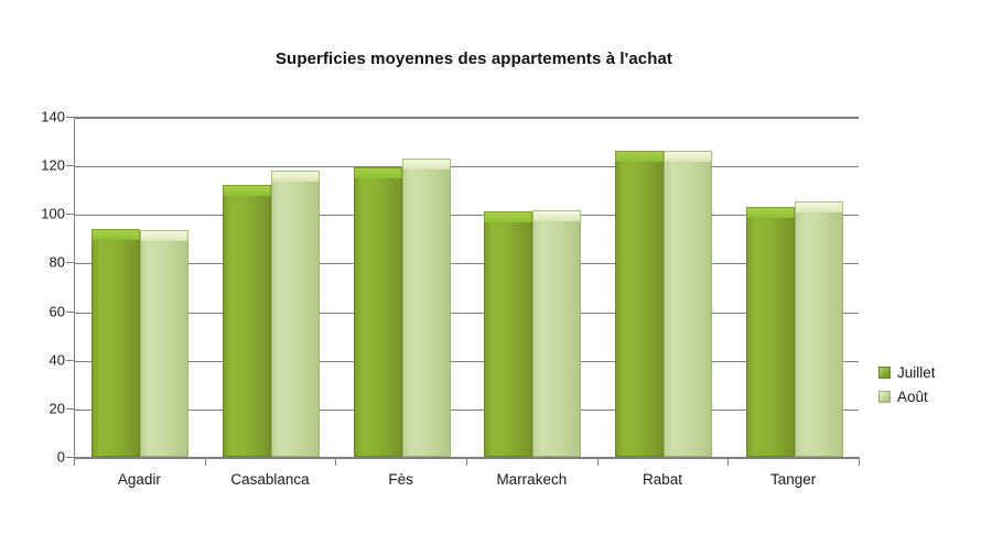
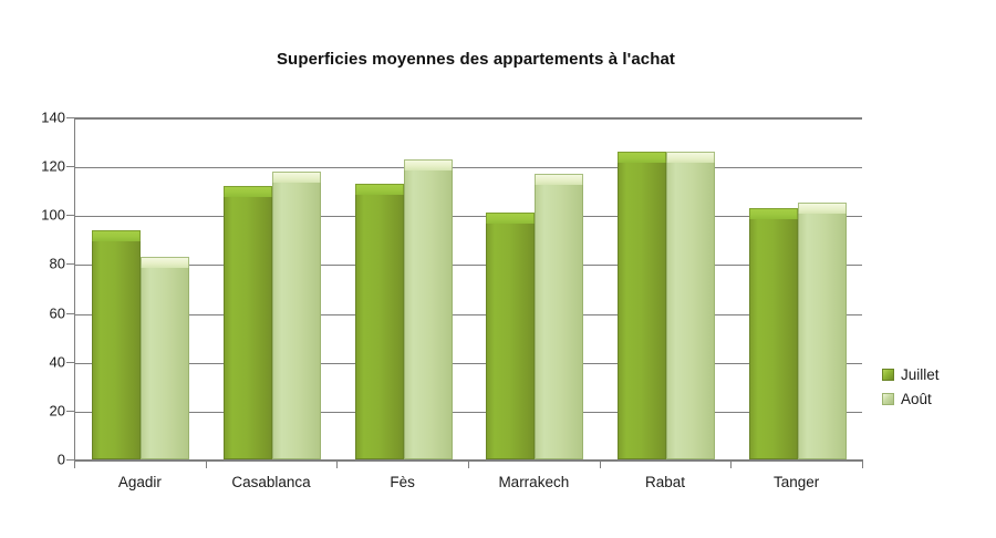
Août/Agadir: 94 -> 83
Juillet/Fès: 119 -> 113
Août/Marrakech: 102 -> 117
